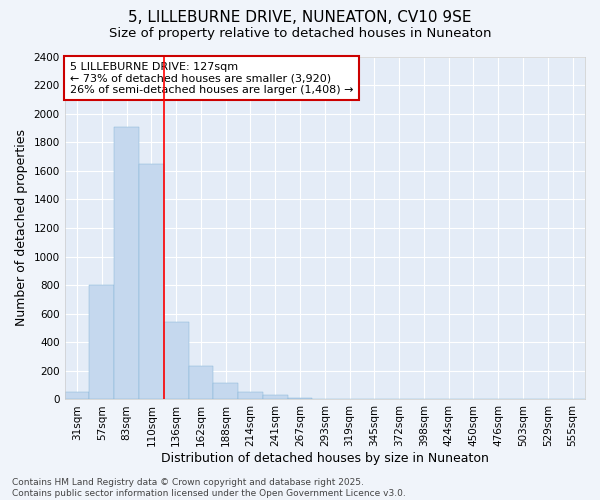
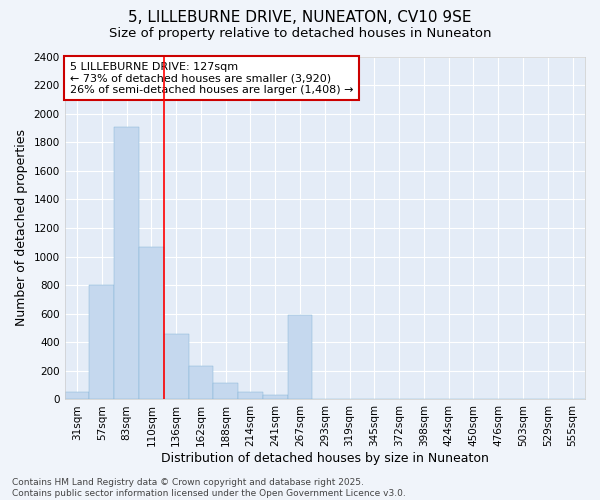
110sqm: 1650 -> 1070
136sqm: 540 -> 460
267sqm: 10 -> 590
